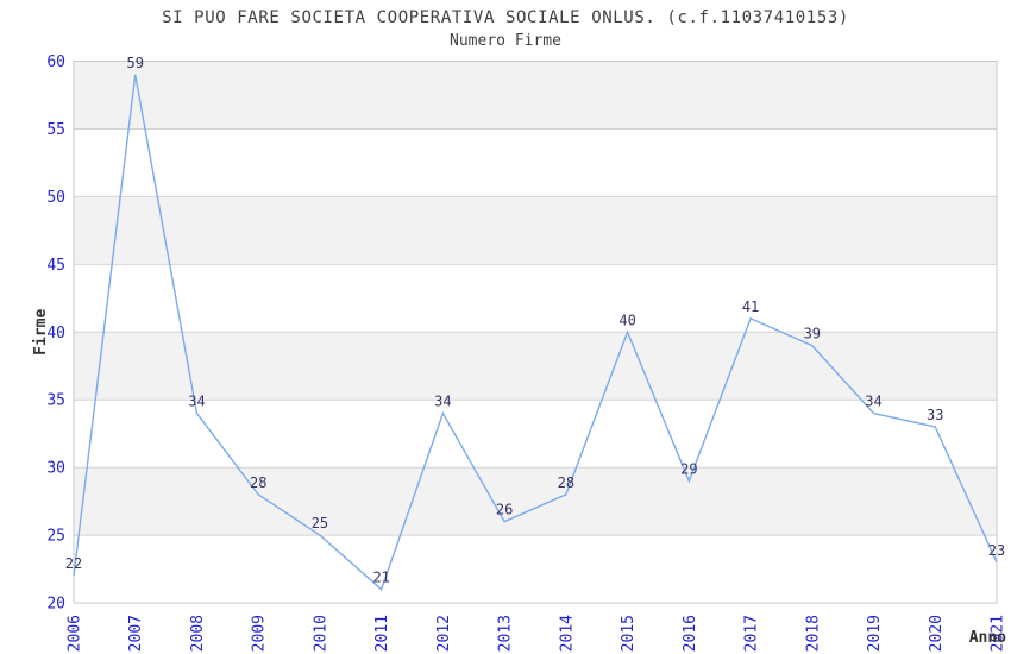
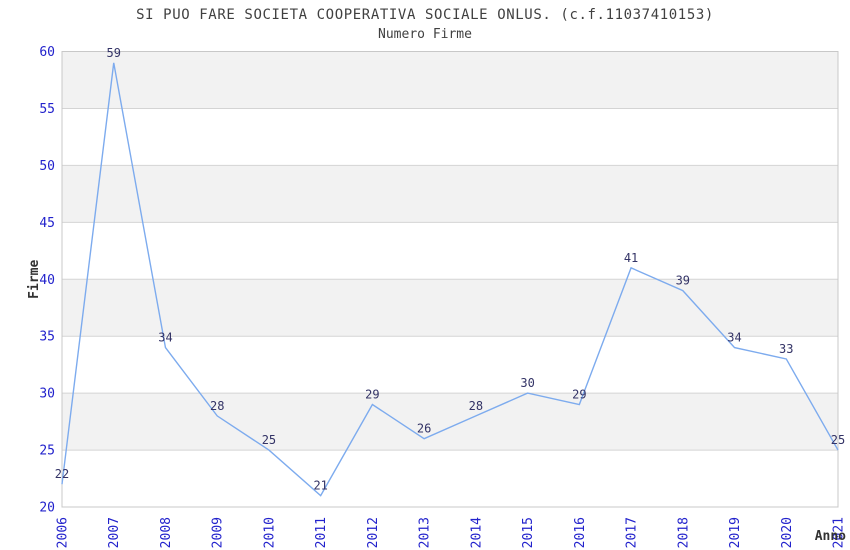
2012: 34 -> 29
2015: 40 -> 30
2021: 23 -> 25
